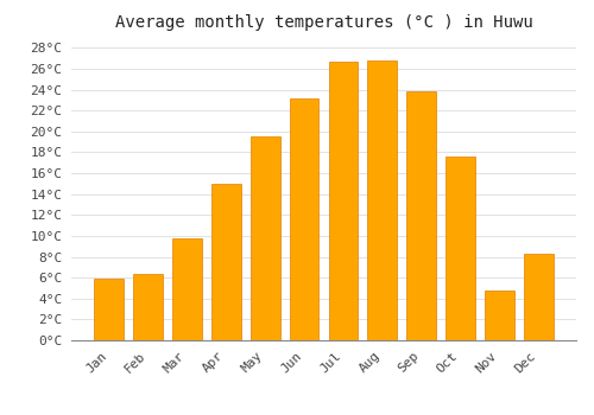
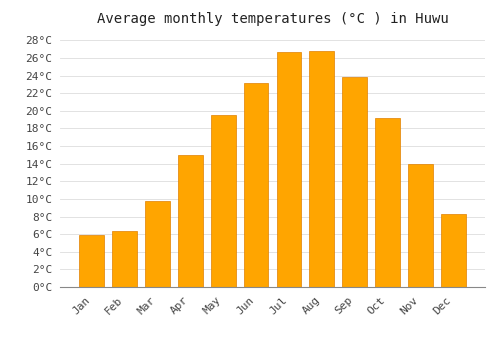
Oct: 17.6°C -> 19.2°C
Nov: 4.8°C -> 14.0°C
